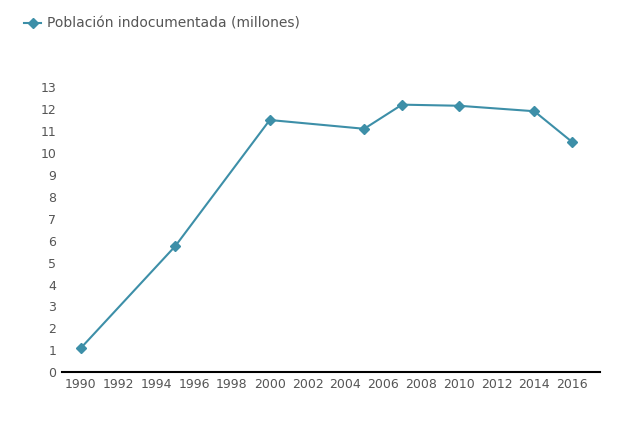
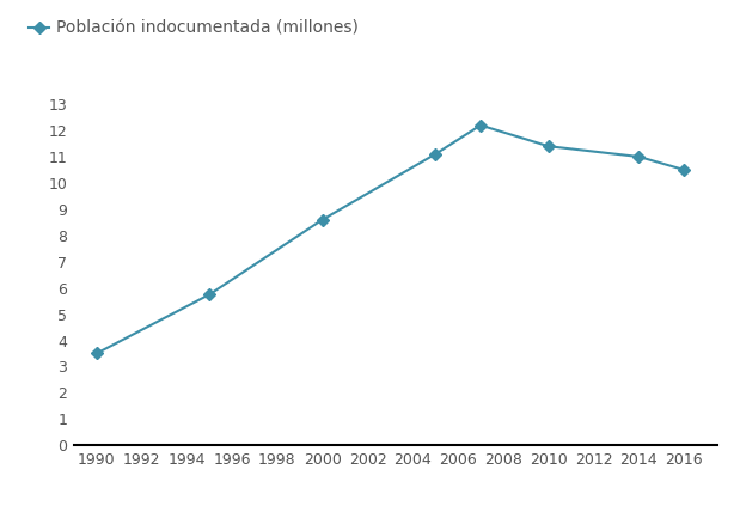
1990: 1.10 -> 3.50
2000: 11.50 -> 8.60
2010: 12.15 -> 11.40
2014: 11.90 -> 11.00
